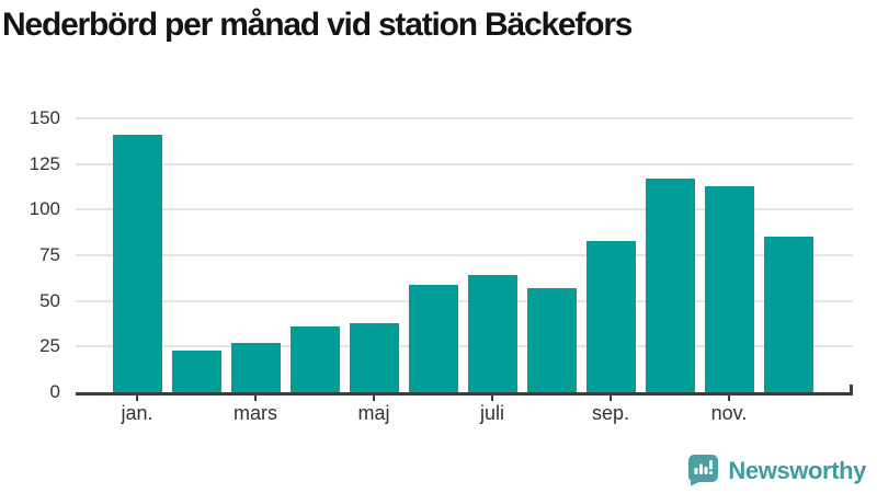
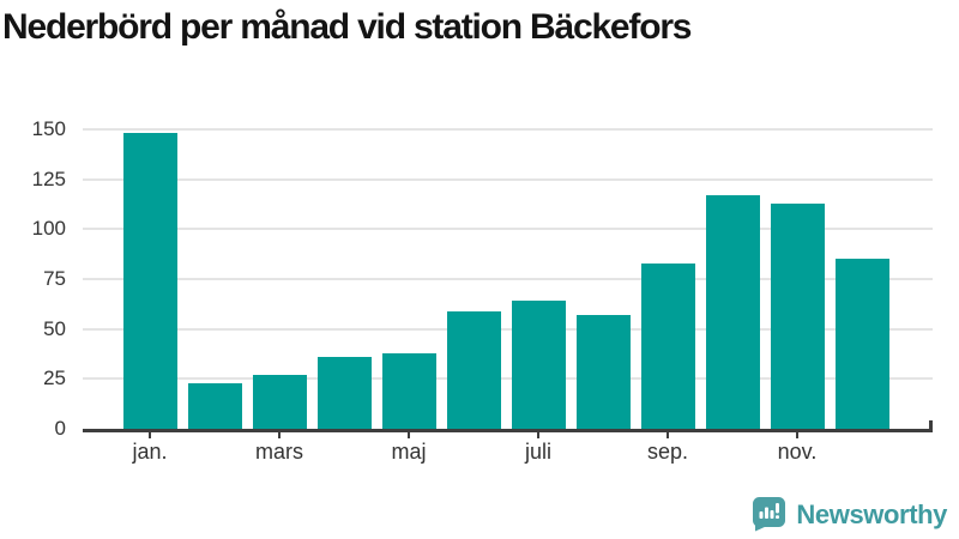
jan.: 141 -> 148
